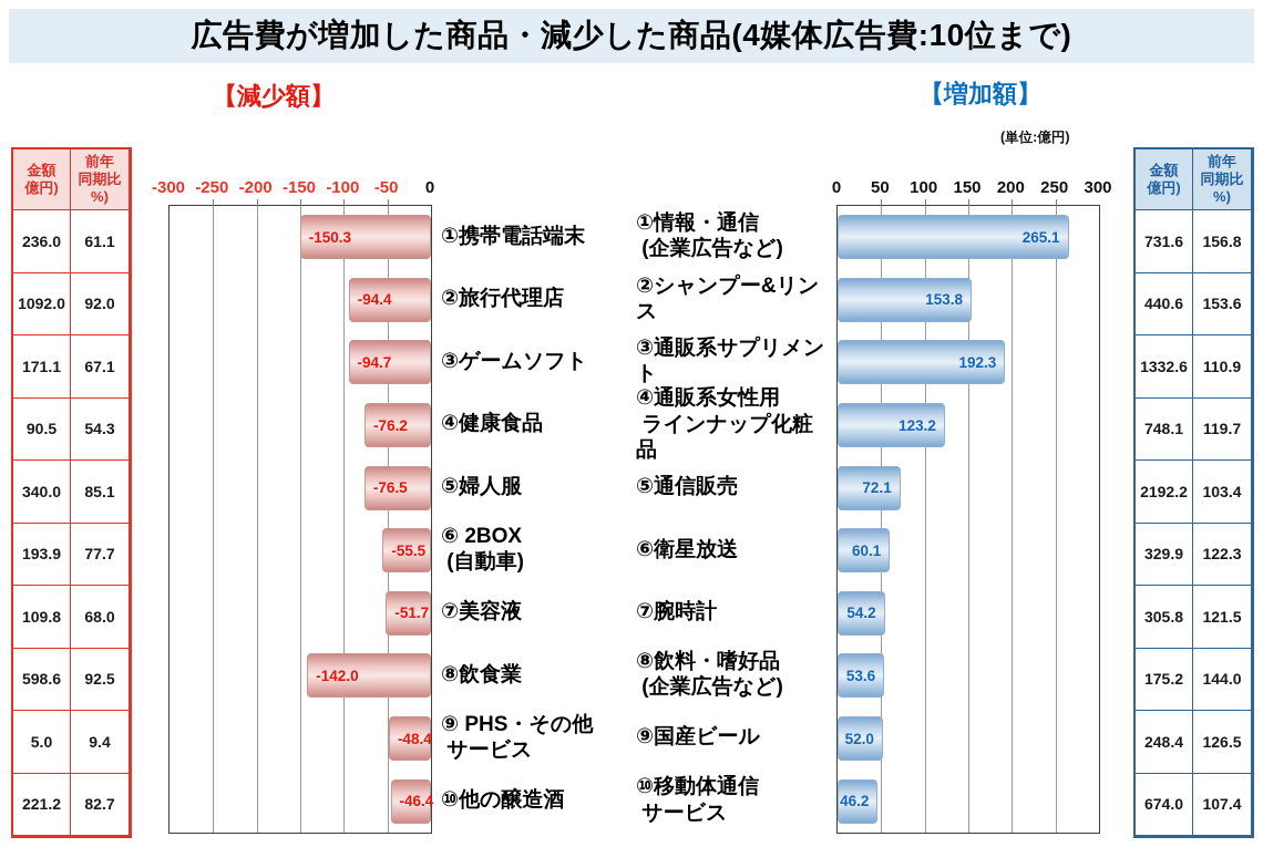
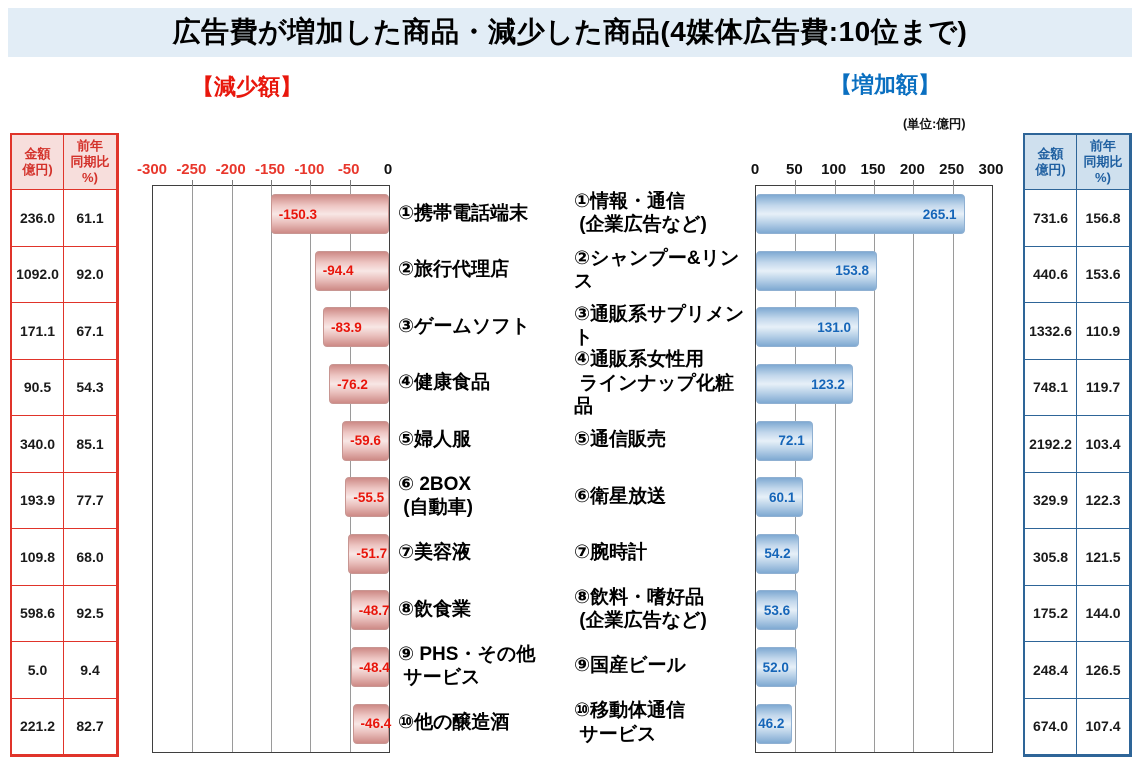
【減少額】/③ゲームソフト: -94.7 -> -83.9
【減少額】/⑤婦人服: -76.5 -> -59.6
【減少額】/⑧飲食業: -142.0 -> -48.7
【増加額】/③通販系サプリメント: 192.3 -> 131.0
